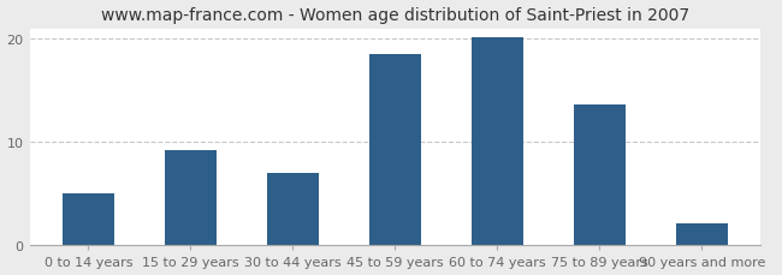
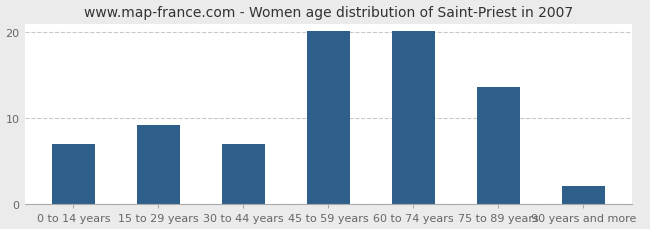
0 to 14 years: 5.0 -> 7.0
45 to 59 years: 18.6 -> 20.2
